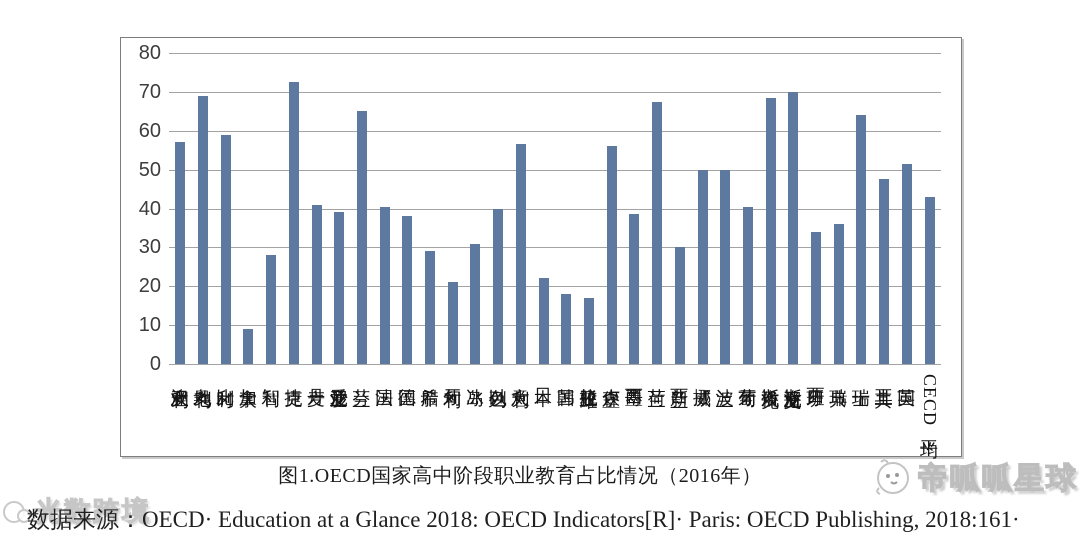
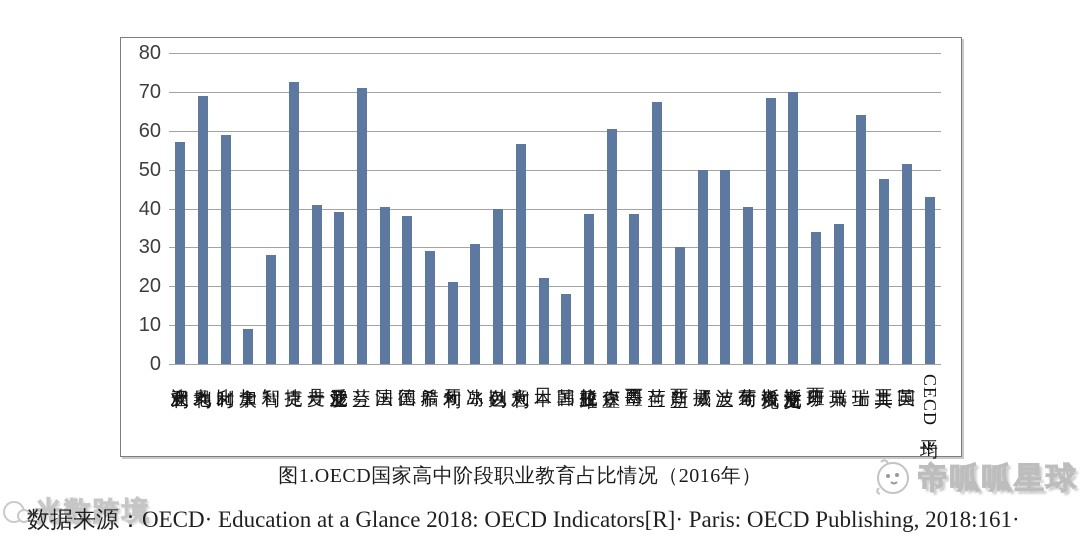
芬兰: 65 -> 71
拉脱维亚: 17 -> 38
卢森堡: 56 -> 60
